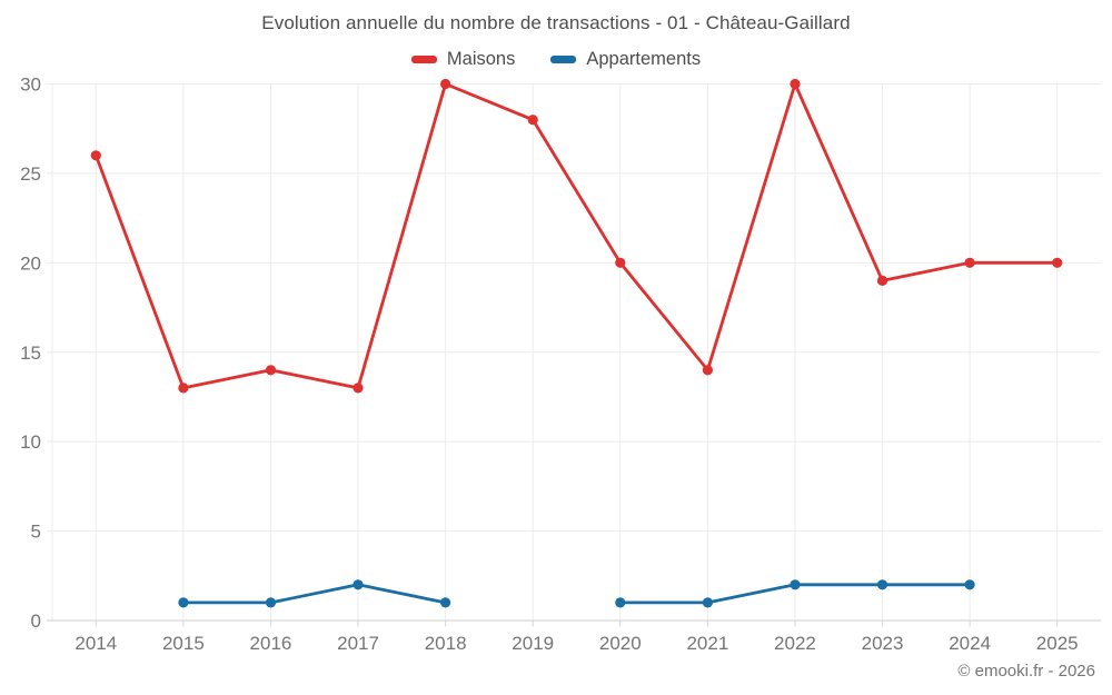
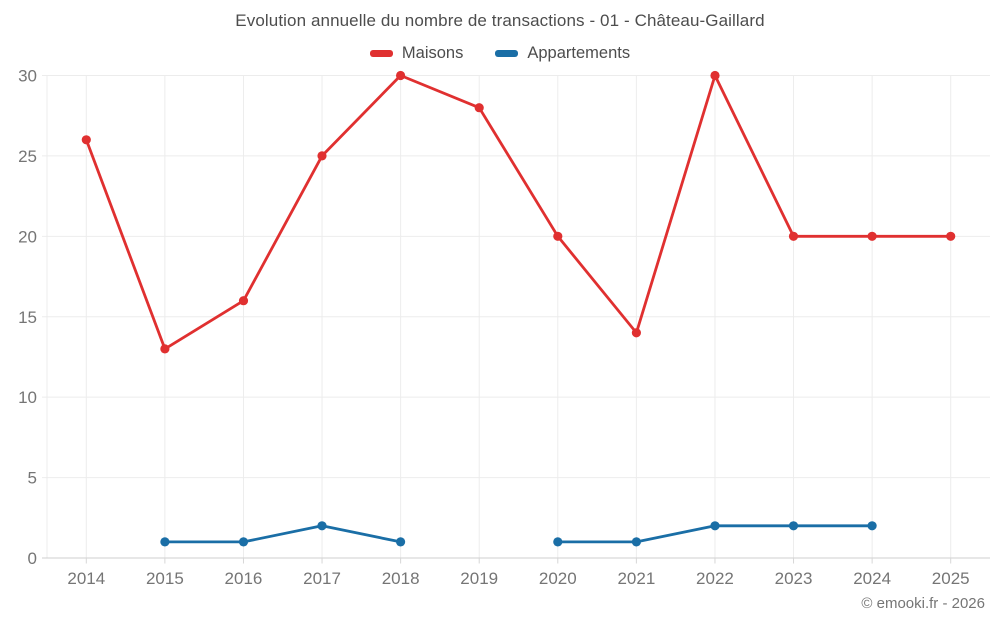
Maisons/2016: 14 -> 16
Maisons/2017: 13 -> 25
Maisons/2023: 19 -> 20
